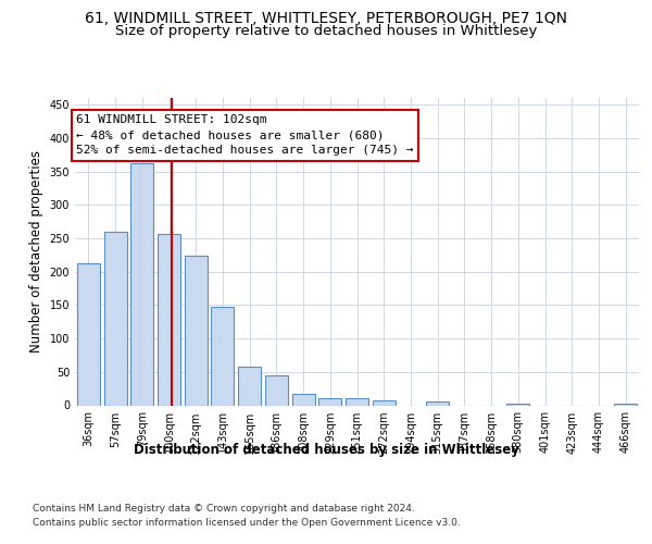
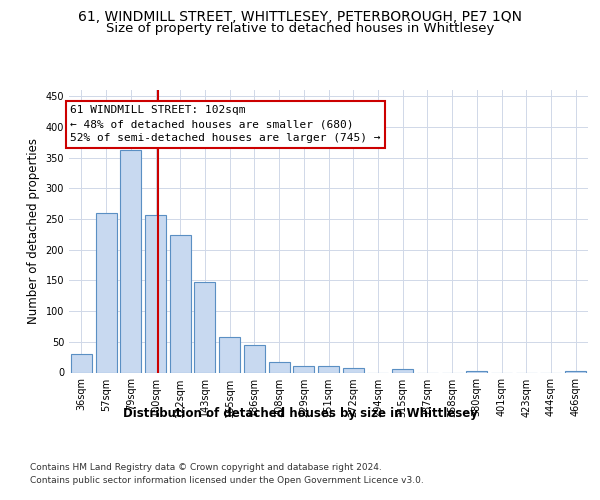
36sqm: 212 -> 30
